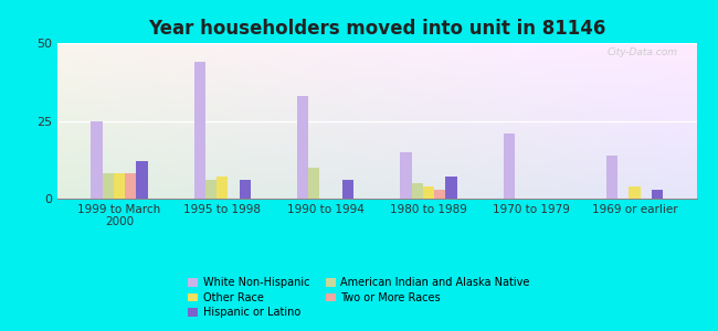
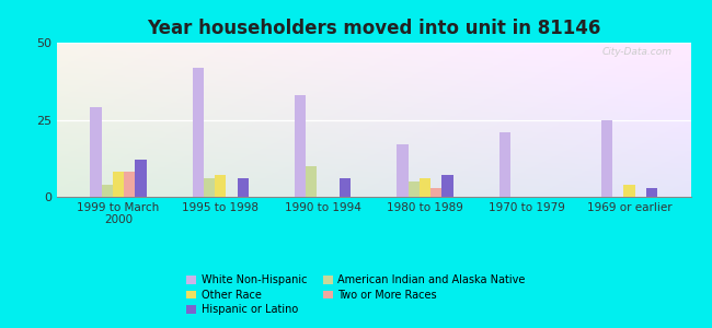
White Non-Hispanic/1999 to March 2000: 25 -> 29
American Indian and Alaska Native/1999 to March 2000: 8 -> 4
White Non-Hispanic/1995 to 1998: 44 -> 42
White Non-Hispanic/1980 to 1989: 15 -> 17
Other Race/1980 to 1989: 4 -> 6
White Non-Hispanic/1969 or earlier: 14 -> 25
